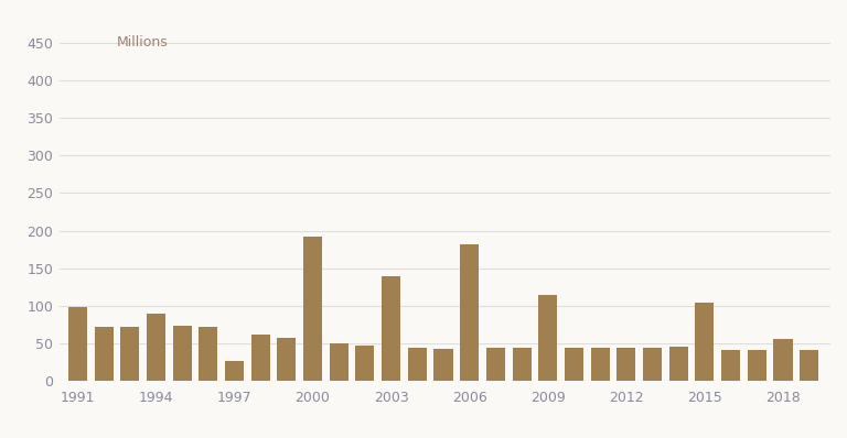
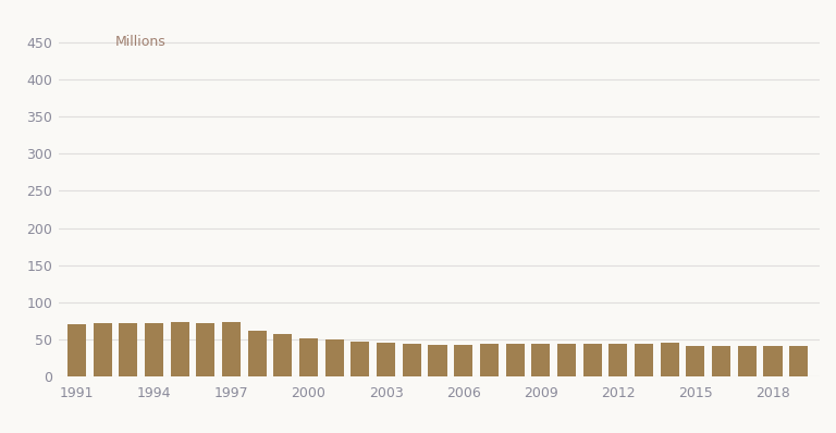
1991: 98 -> 70
1994: 90 -> 72
1997: 26 -> 74
2000: 192 -> 52
2003: 140 -> 46
2006: 182 -> 43
2009: 114 -> 44
2015: 104 -> 42
2018: 56 -> 41
